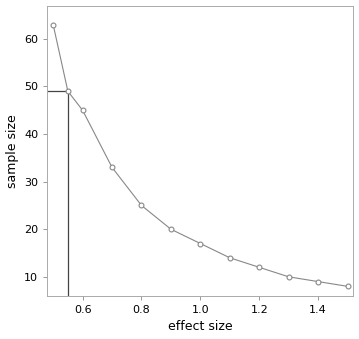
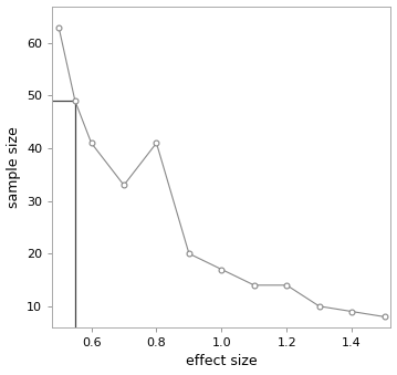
0.6: 45 -> 41
0.8: 25 -> 41
1.2: 12 -> 14
